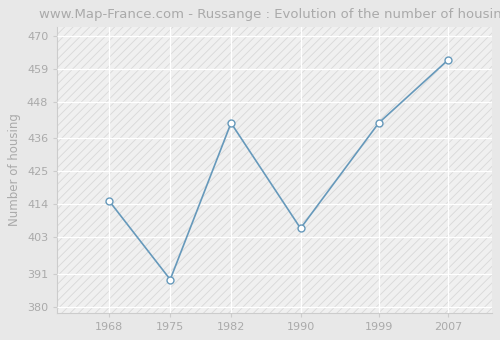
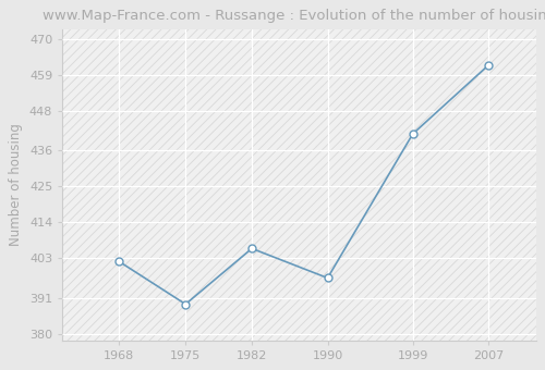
1968: 415 -> 402
1982: 441 -> 406
1990: 406 -> 397
